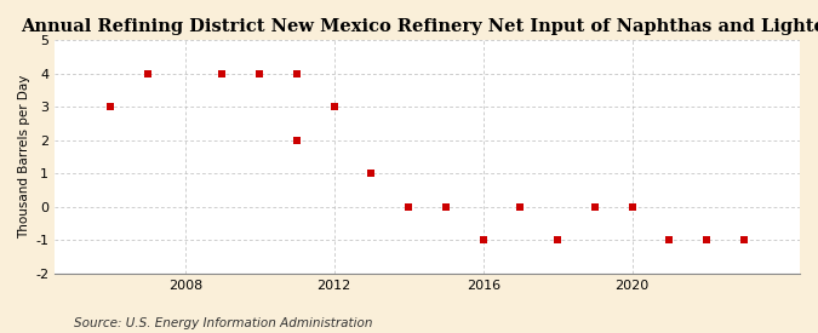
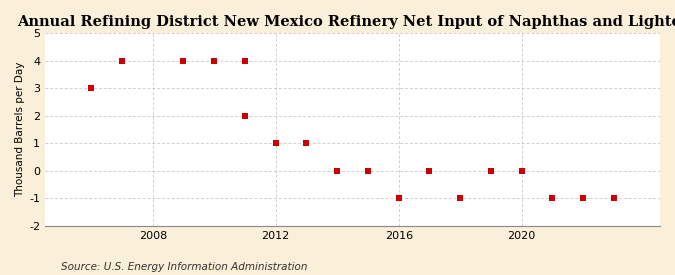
2012: 3 -> 1
